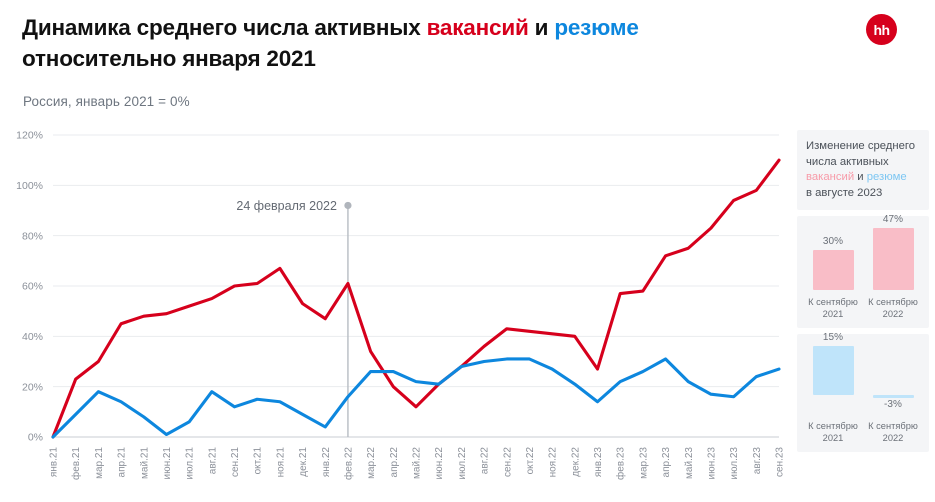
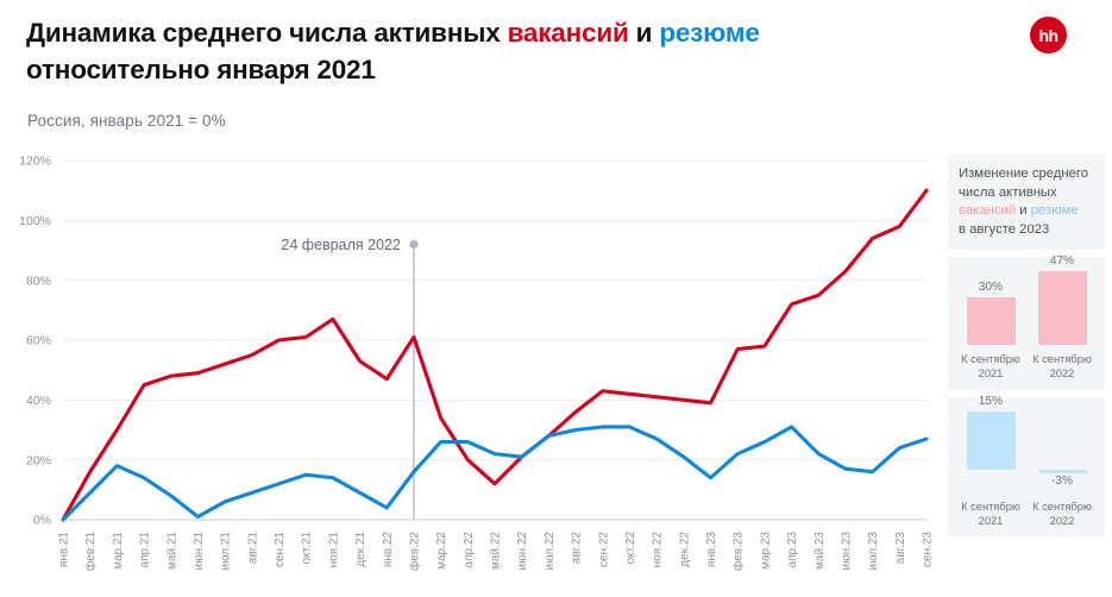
вакансий/фев.21: 23% -> 16%
резюме/авг.21: 18% -> 9%
вакансий/янв.23: 27% -> 39%
